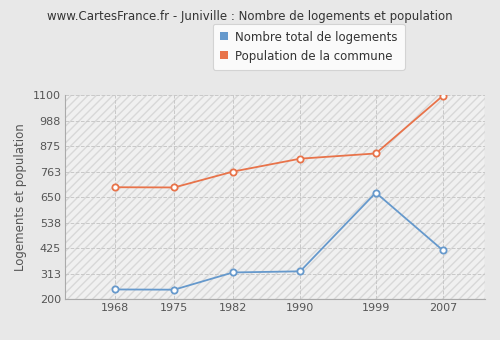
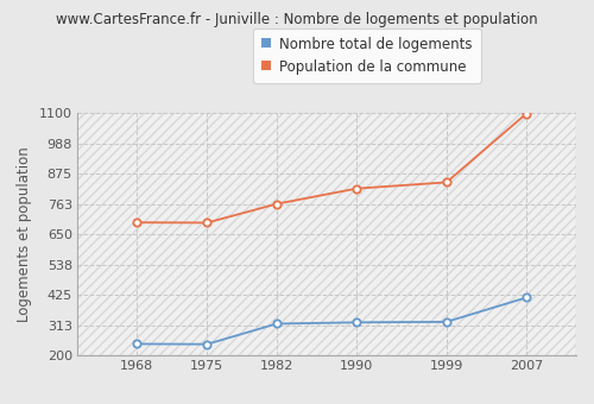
Nombre total de logements/1999: 670 -> 325
